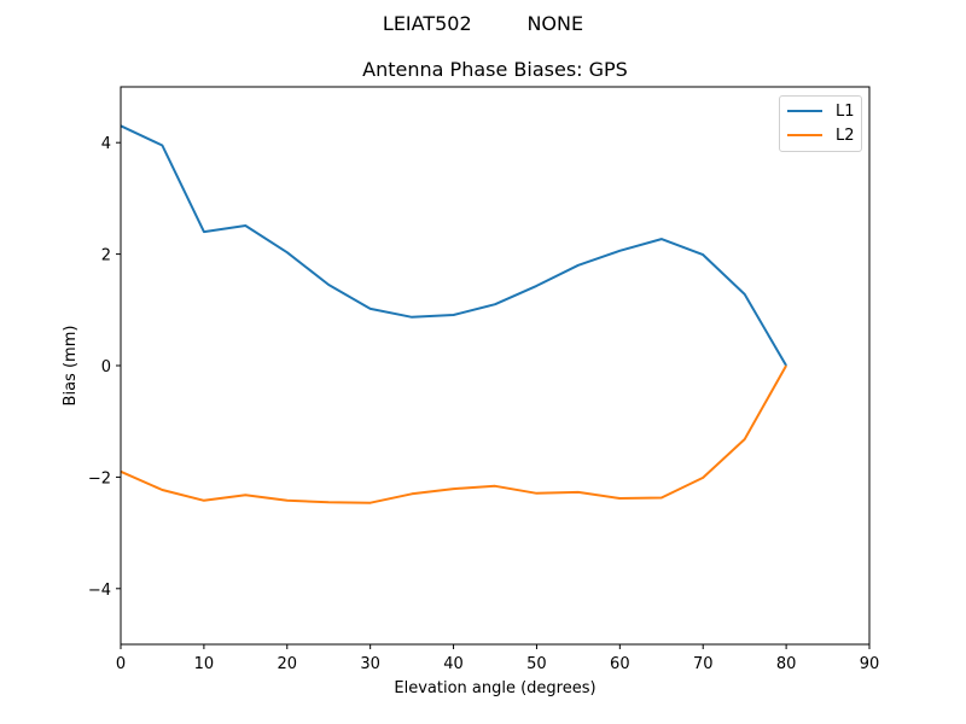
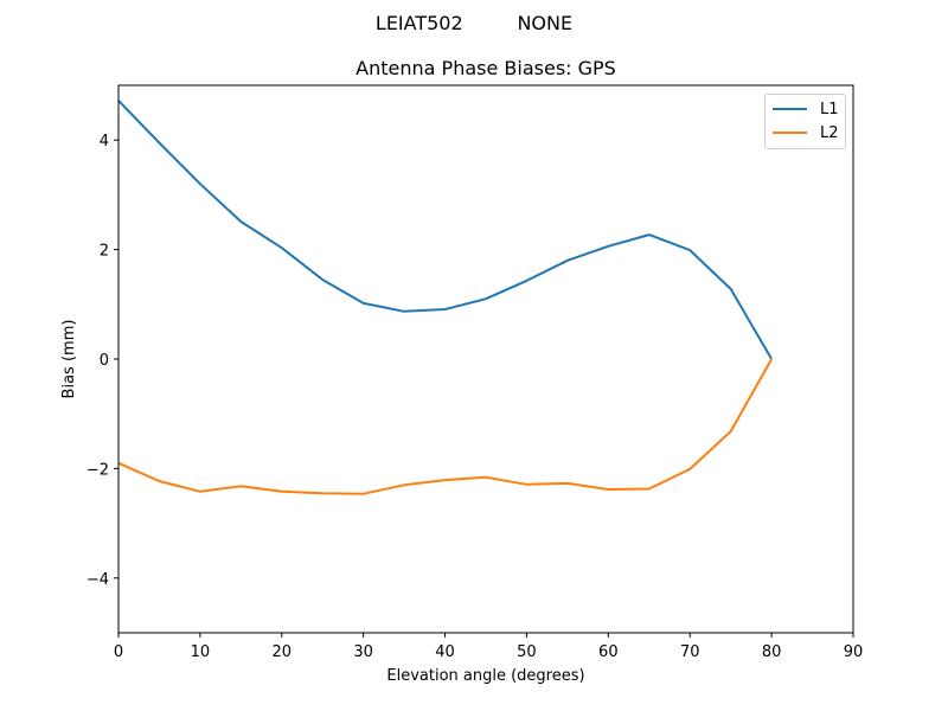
L1/0: 4.3 -> 4.7
L1/10: 2.4 -> 3.2
